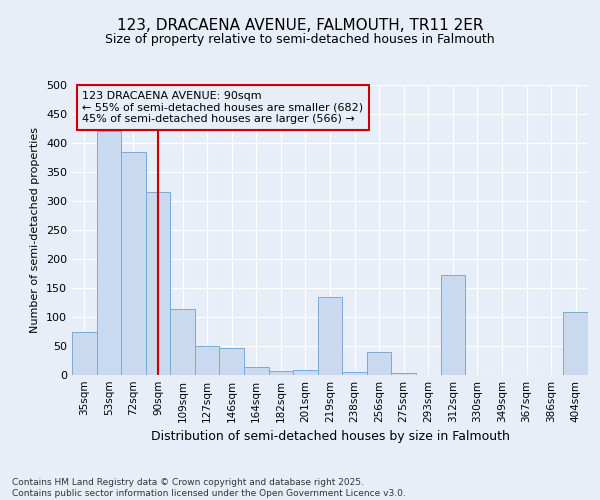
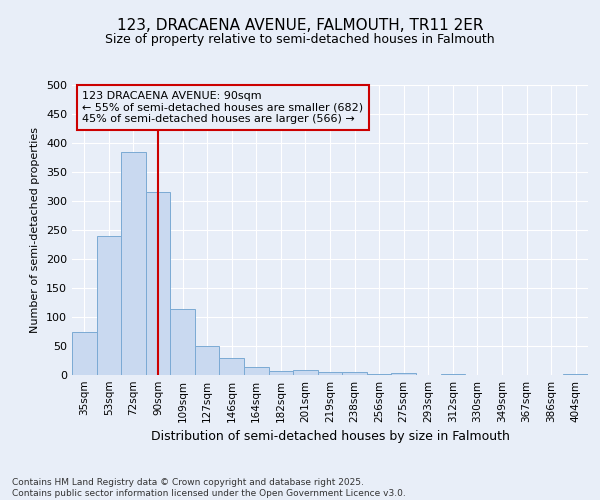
53sqm: 420 -> 240
146sqm: 46 -> 30
219sqm: 134 -> 6
256sqm: 40 -> 2
312sqm: 172 -> 1
404sqm: 108 -> 2
